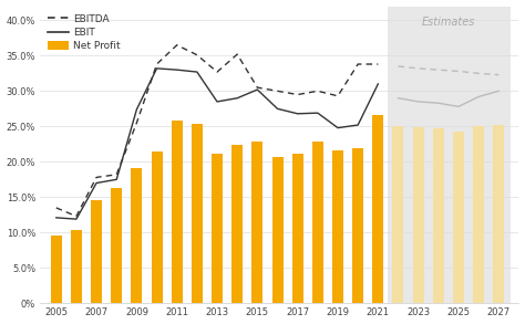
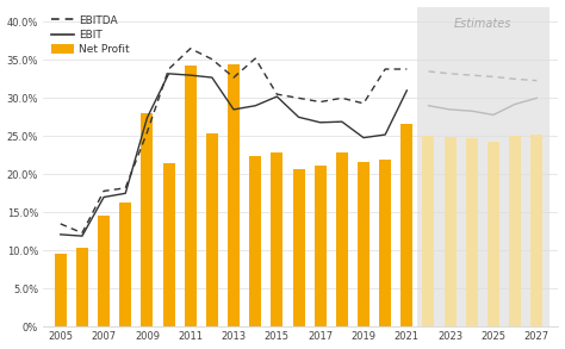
Net Profit/2009: 19.1% -> 28.0%
Net Profit/2011: 25.9% -> 34.2%
Net Profit/2013: 21.2% -> 34.4%
